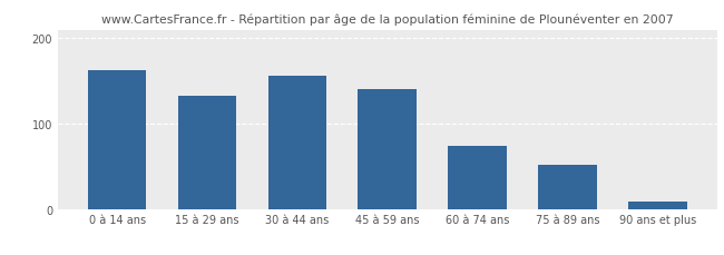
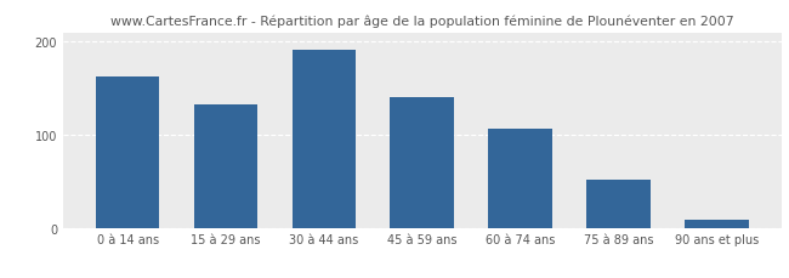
30 à 44 ans: 156 -> 191
60 à 74 ans: 74 -> 107
